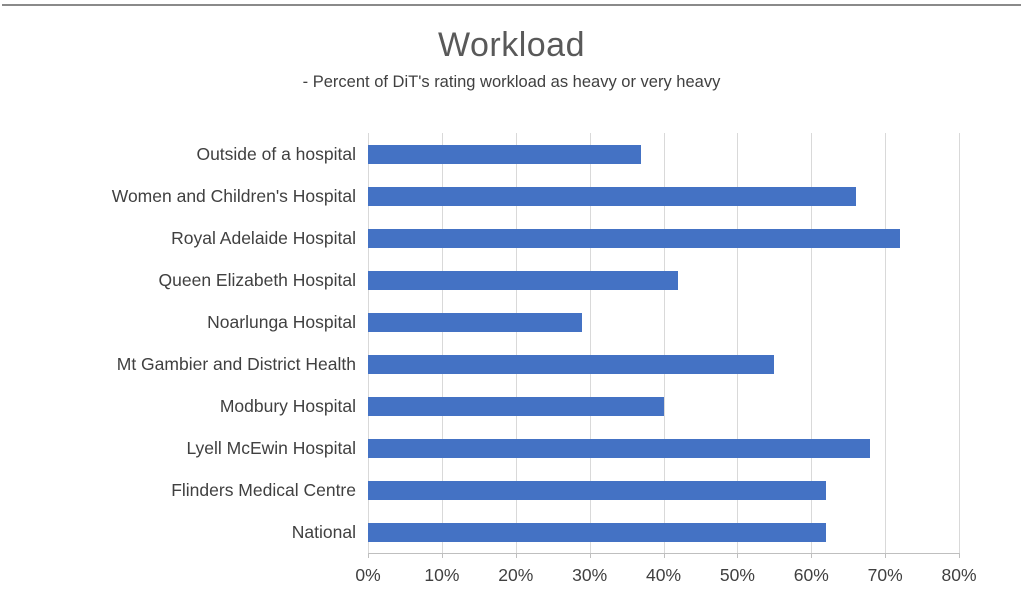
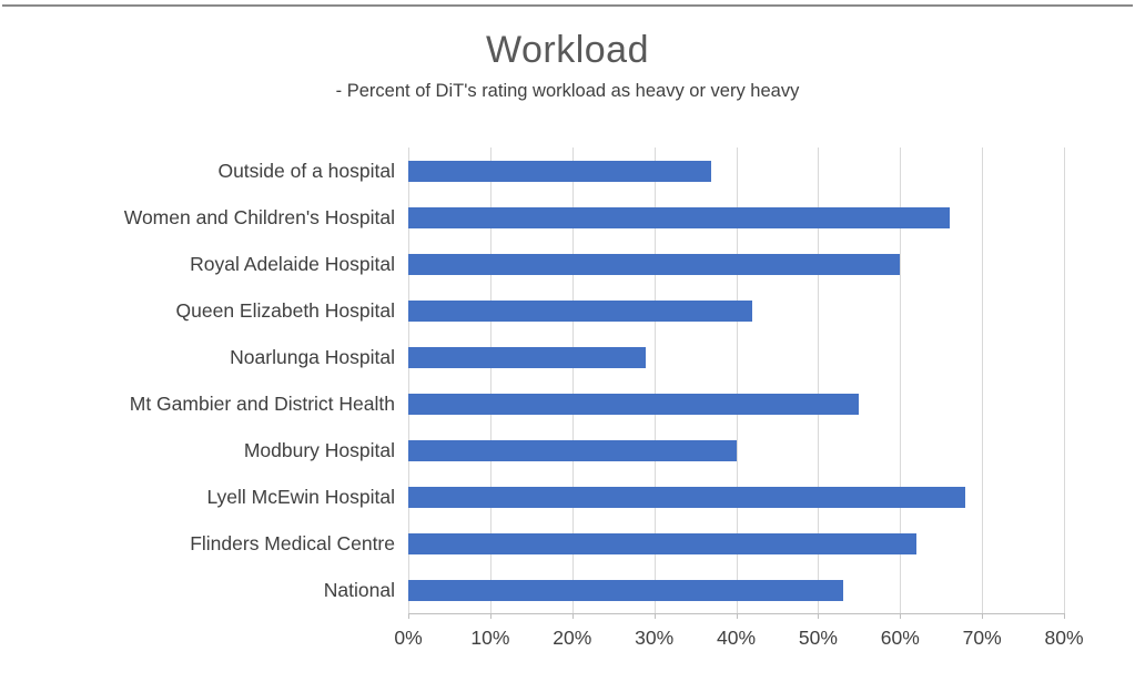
Royal Adelaide Hospital: 72% -> 60%
National: 62% -> 53%
